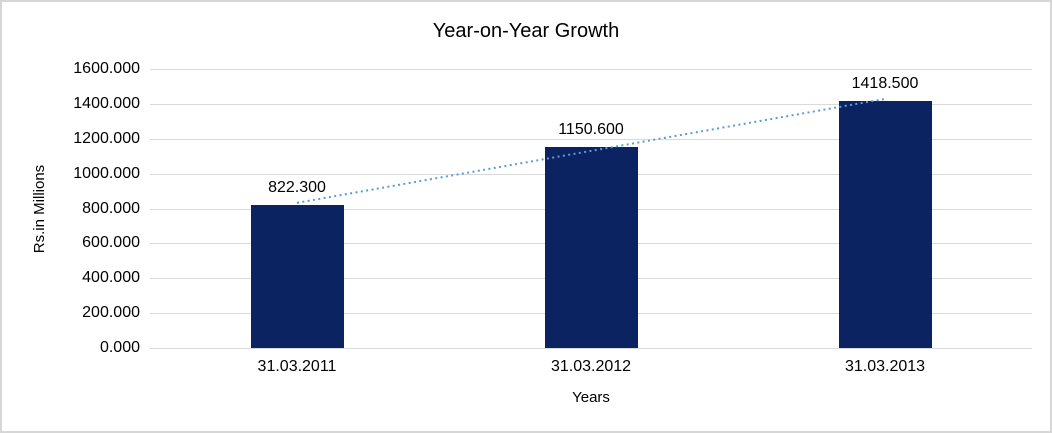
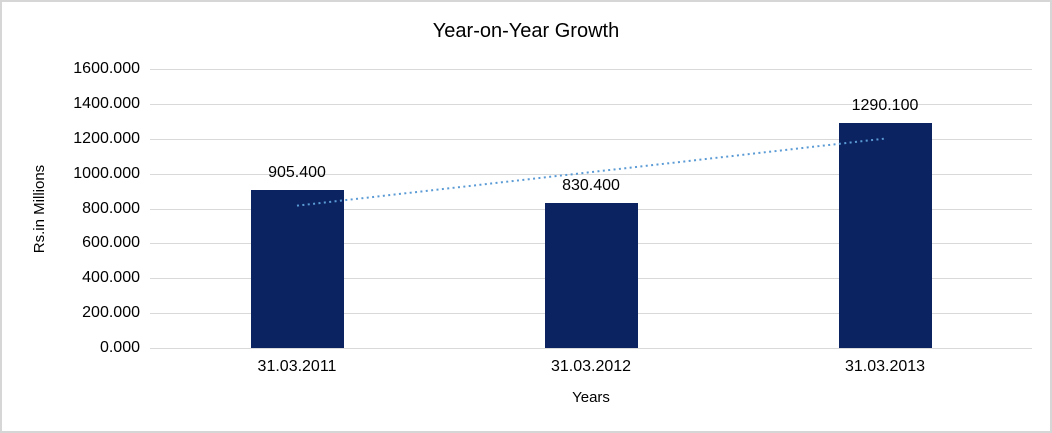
31.03.2011: 822.300 -> 905.400
31.03.2012: 1150.600 -> 830.400
31.03.2013: 1418.500 -> 1290.100
